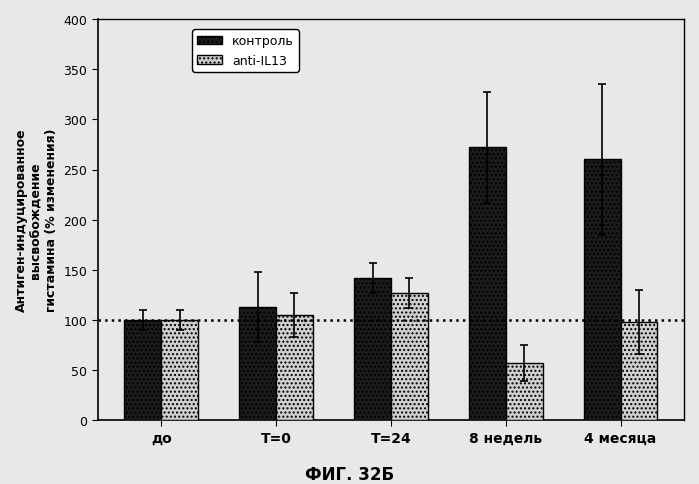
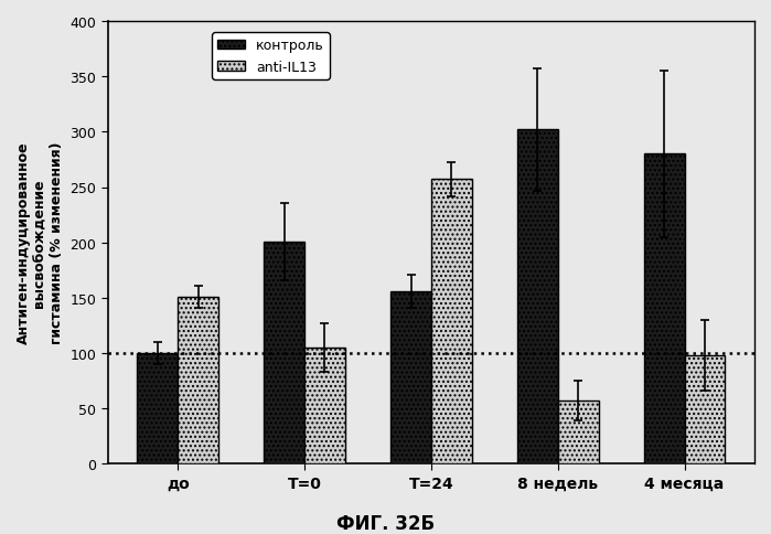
anti-IL13/до: 100 -> 151
контроль/T=0: 113 -> 201
контроль/T=24: 142 -> 156
anti-IL13/T=24: 127 -> 257
контроль/8 недель: 272 -> 302
контроль/4 месяца: 260 -> 280
